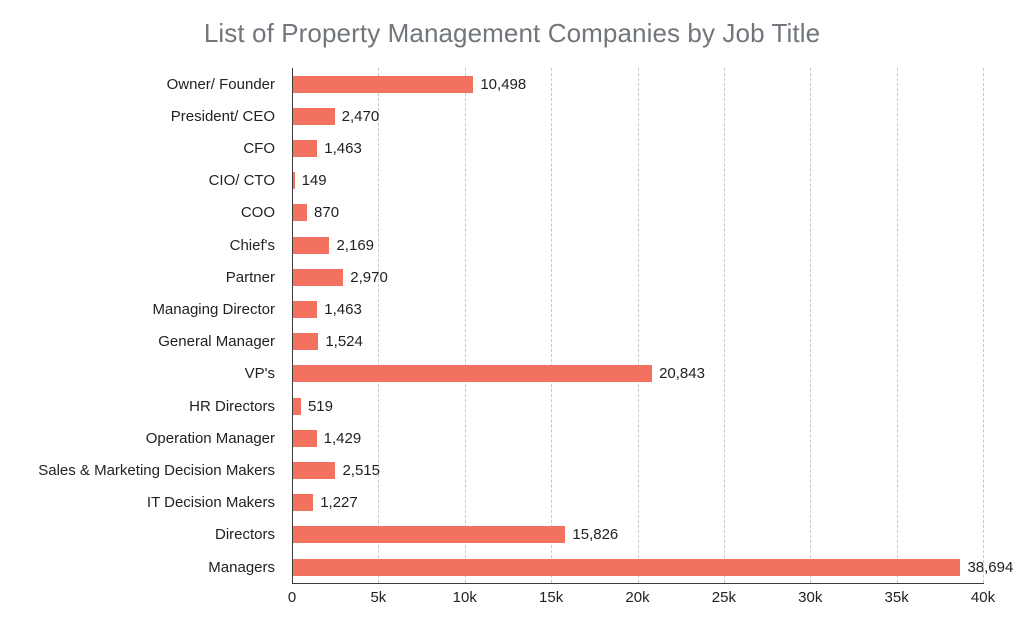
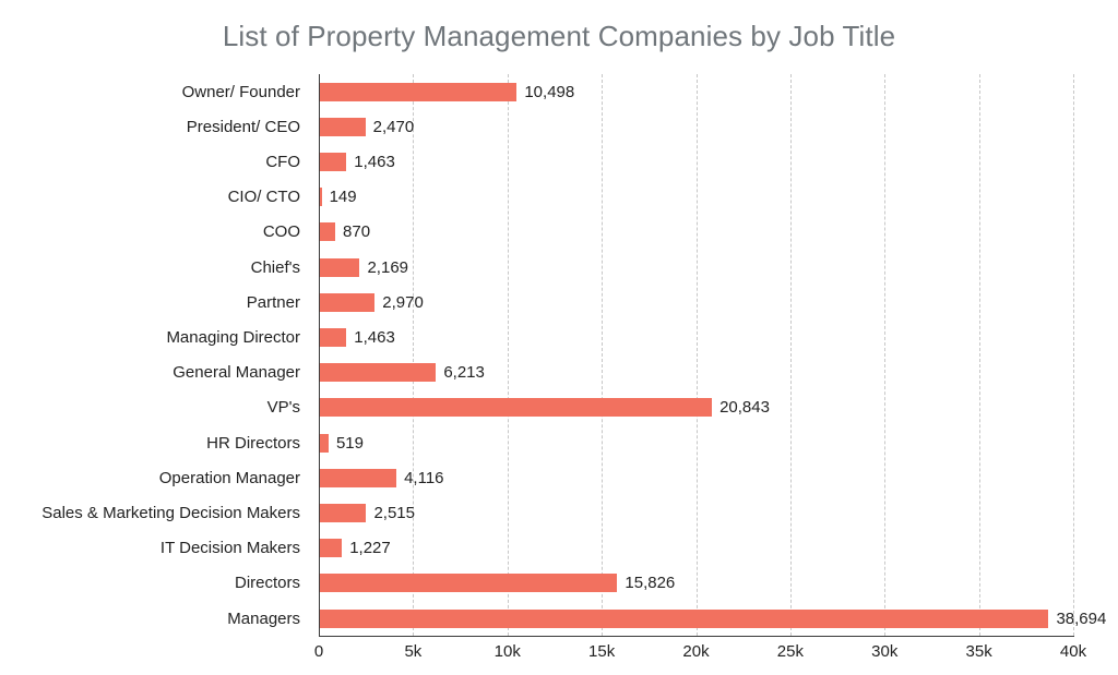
General Manager: 1,524 -> 6,213
Operation Manager: 1,429 -> 4,116
